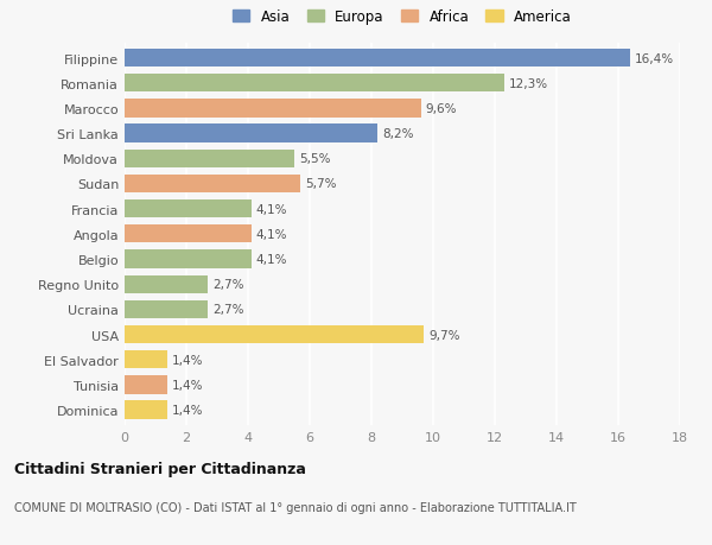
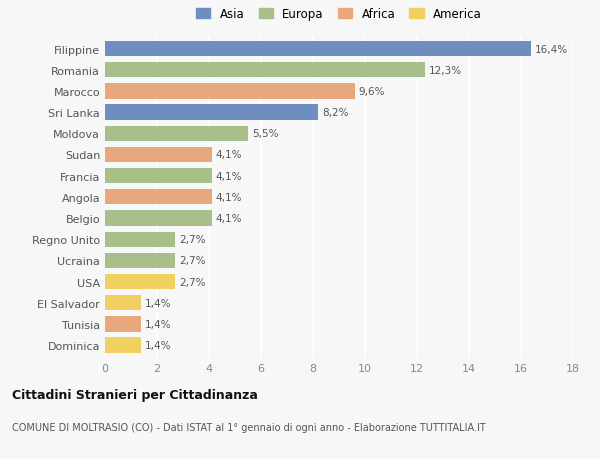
Sudan: 5,7% -> 4,1%
USA: 9,7% -> 2,7%
